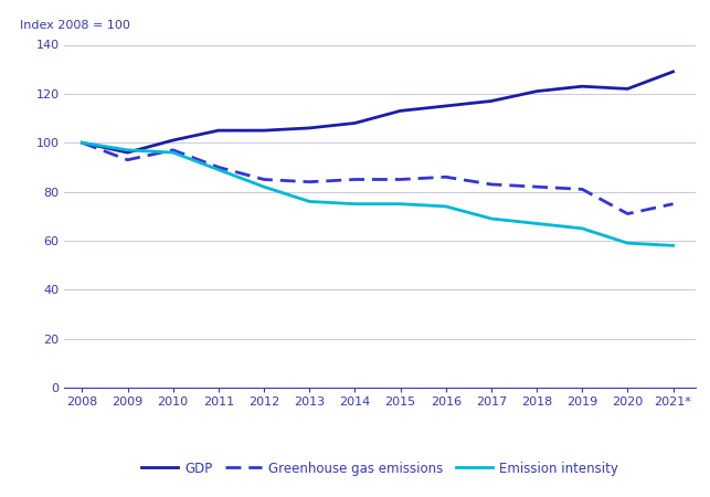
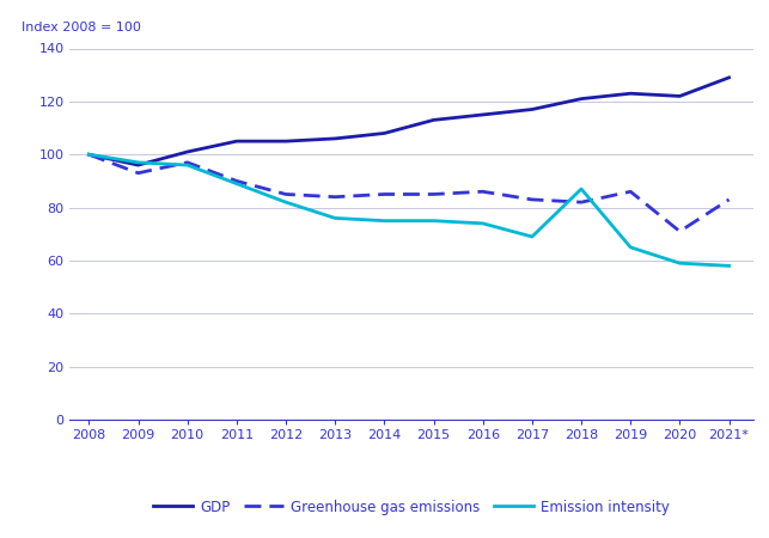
Emission intensity/2018: 67 -> 87
Greenhouse gas emissions/2019: 81 -> 86
Greenhouse gas emissions/2021*: 75 -> 83
